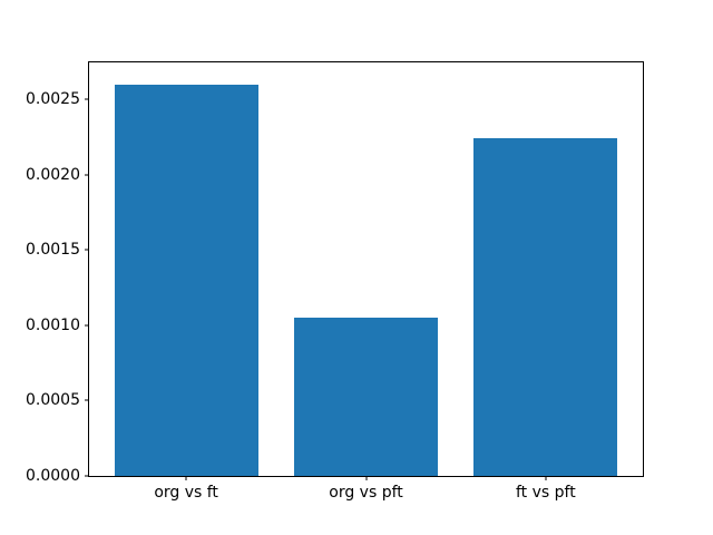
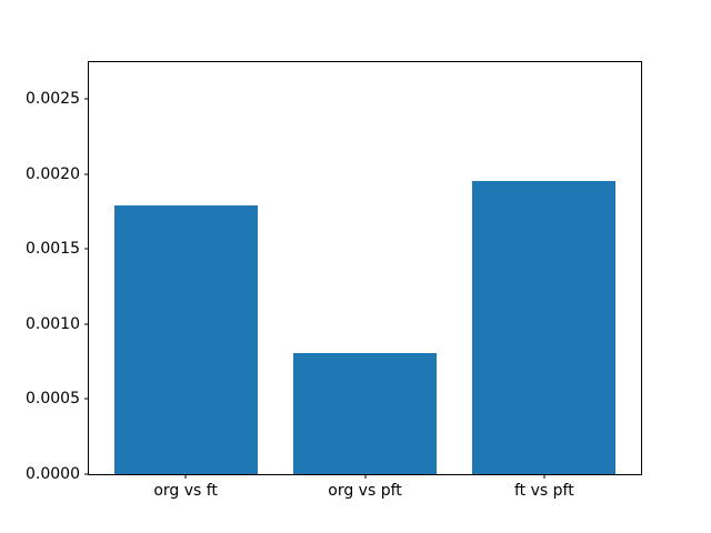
org vs ft: 0.00260 -> 0.00179
org vs pft: 0.00105 -> 0.00081
ft vs pft: 0.00224 -> 0.00195
